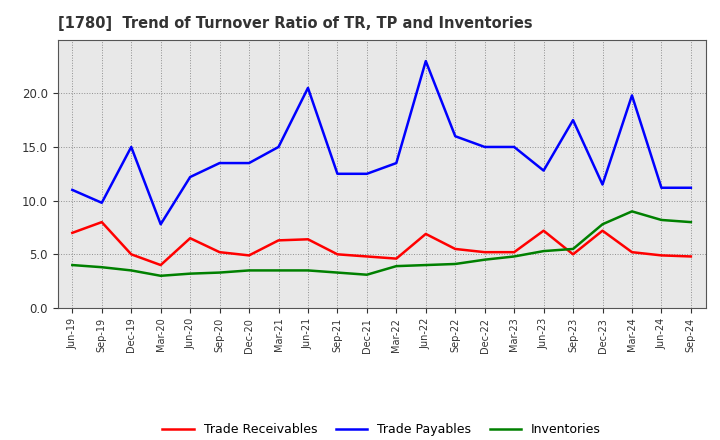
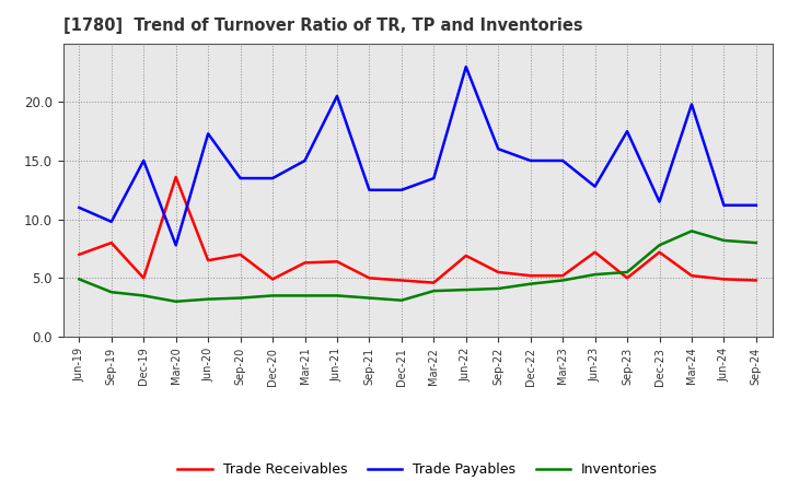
Inventories/Jun-19: 4.0 -> 4.9
Trade Receivables/Mar-20: 4.0 -> 13.6
Trade Payables/Jun-20: 12.2 -> 17.3
Trade Receivables/Sep-20: 5.2 -> 7.0
